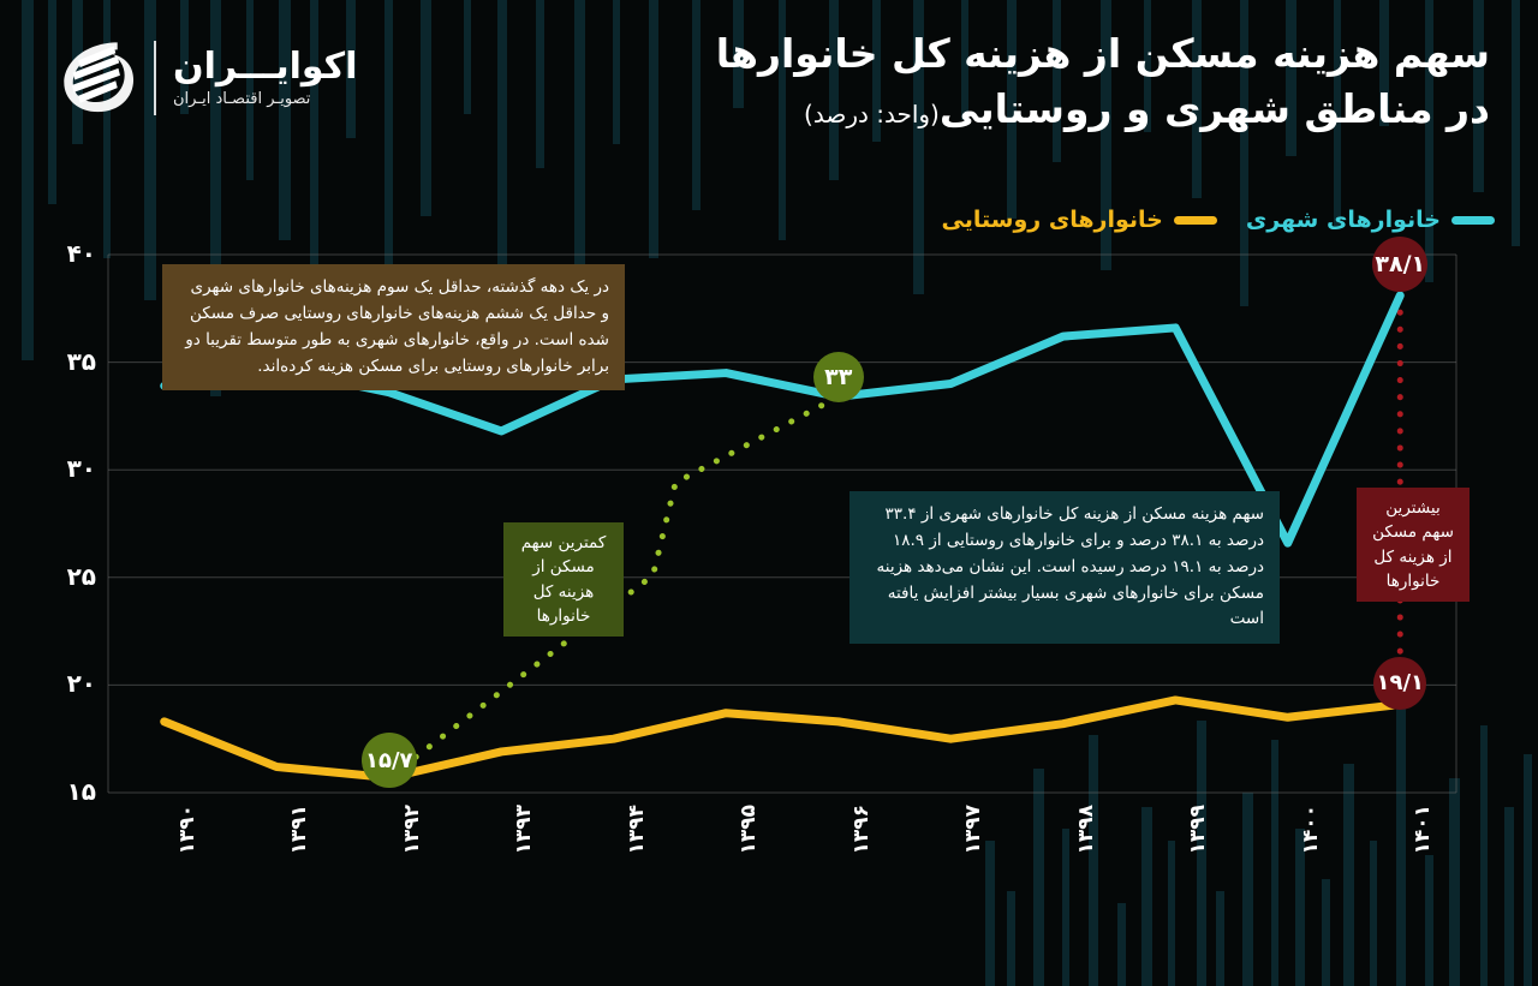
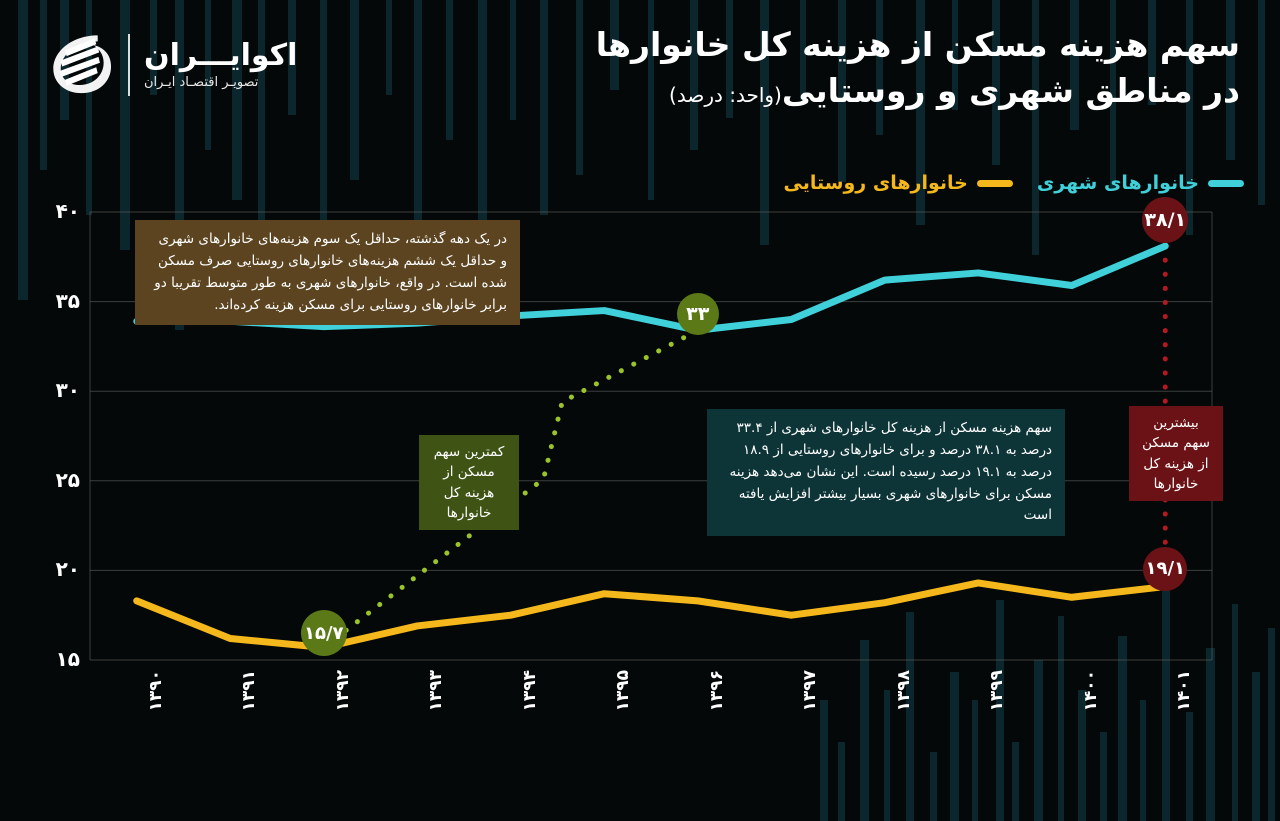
خانوارهای شهری/۱۳۹۱: 34.7 -> 33.9
خانوارهای شهری/۱۳۹۳: 31.8 -> 33.8
خانوارهای شهری/۱۴۰۰: 26.6 -> 35.9
